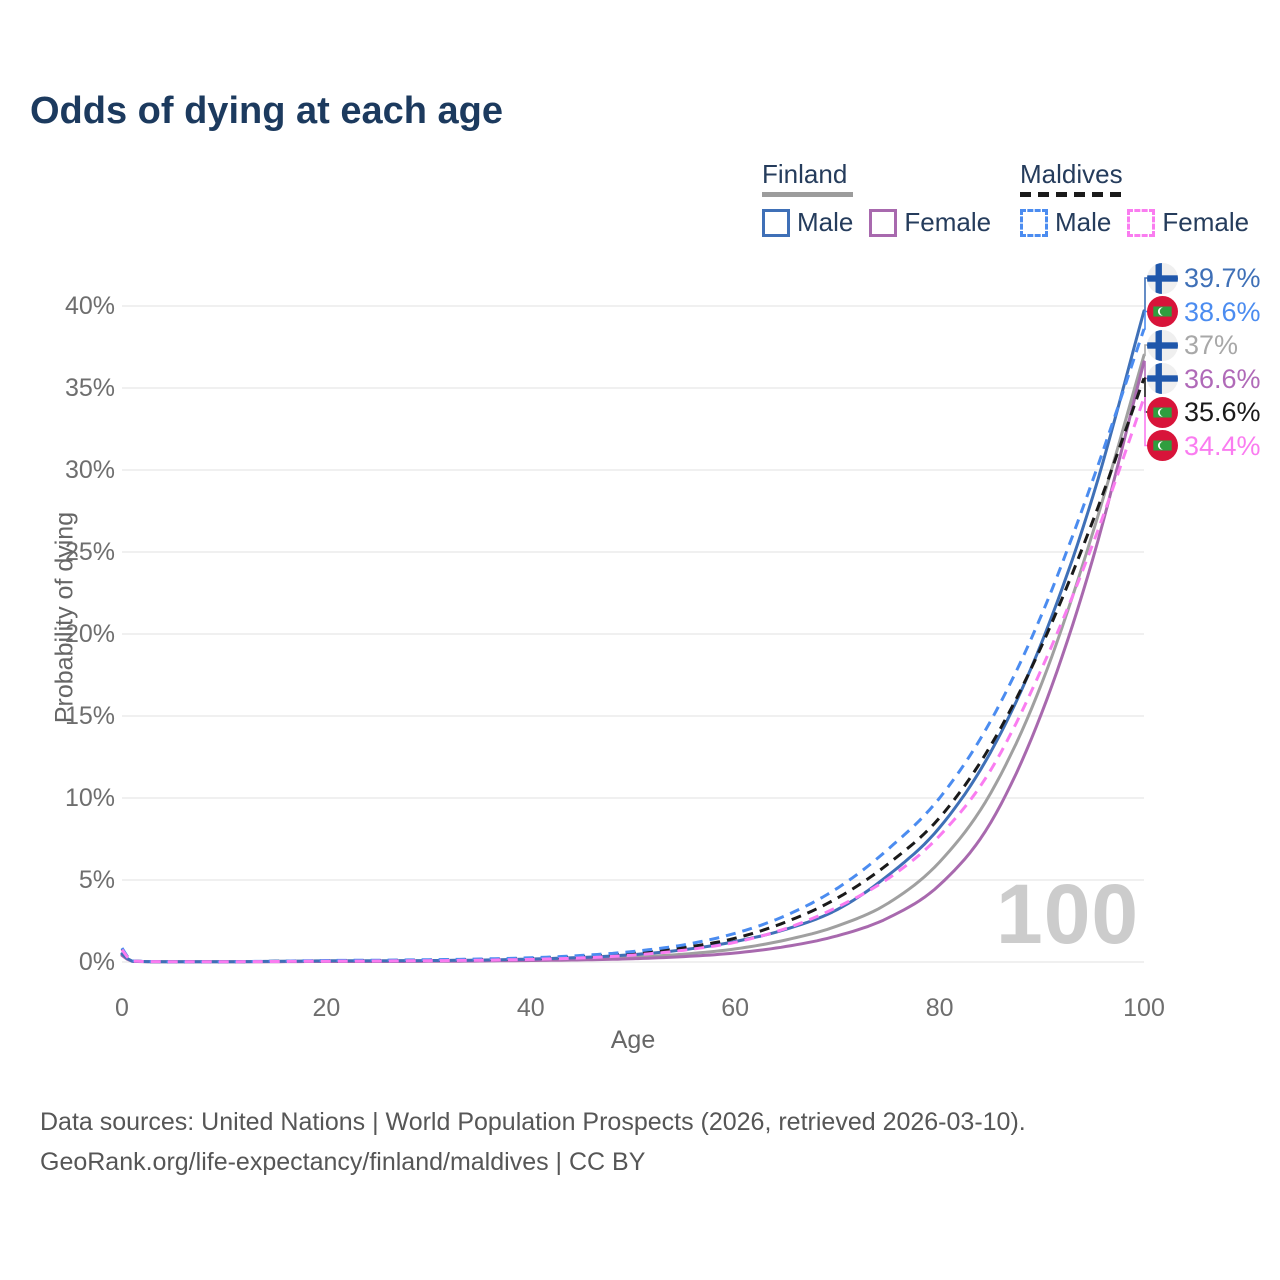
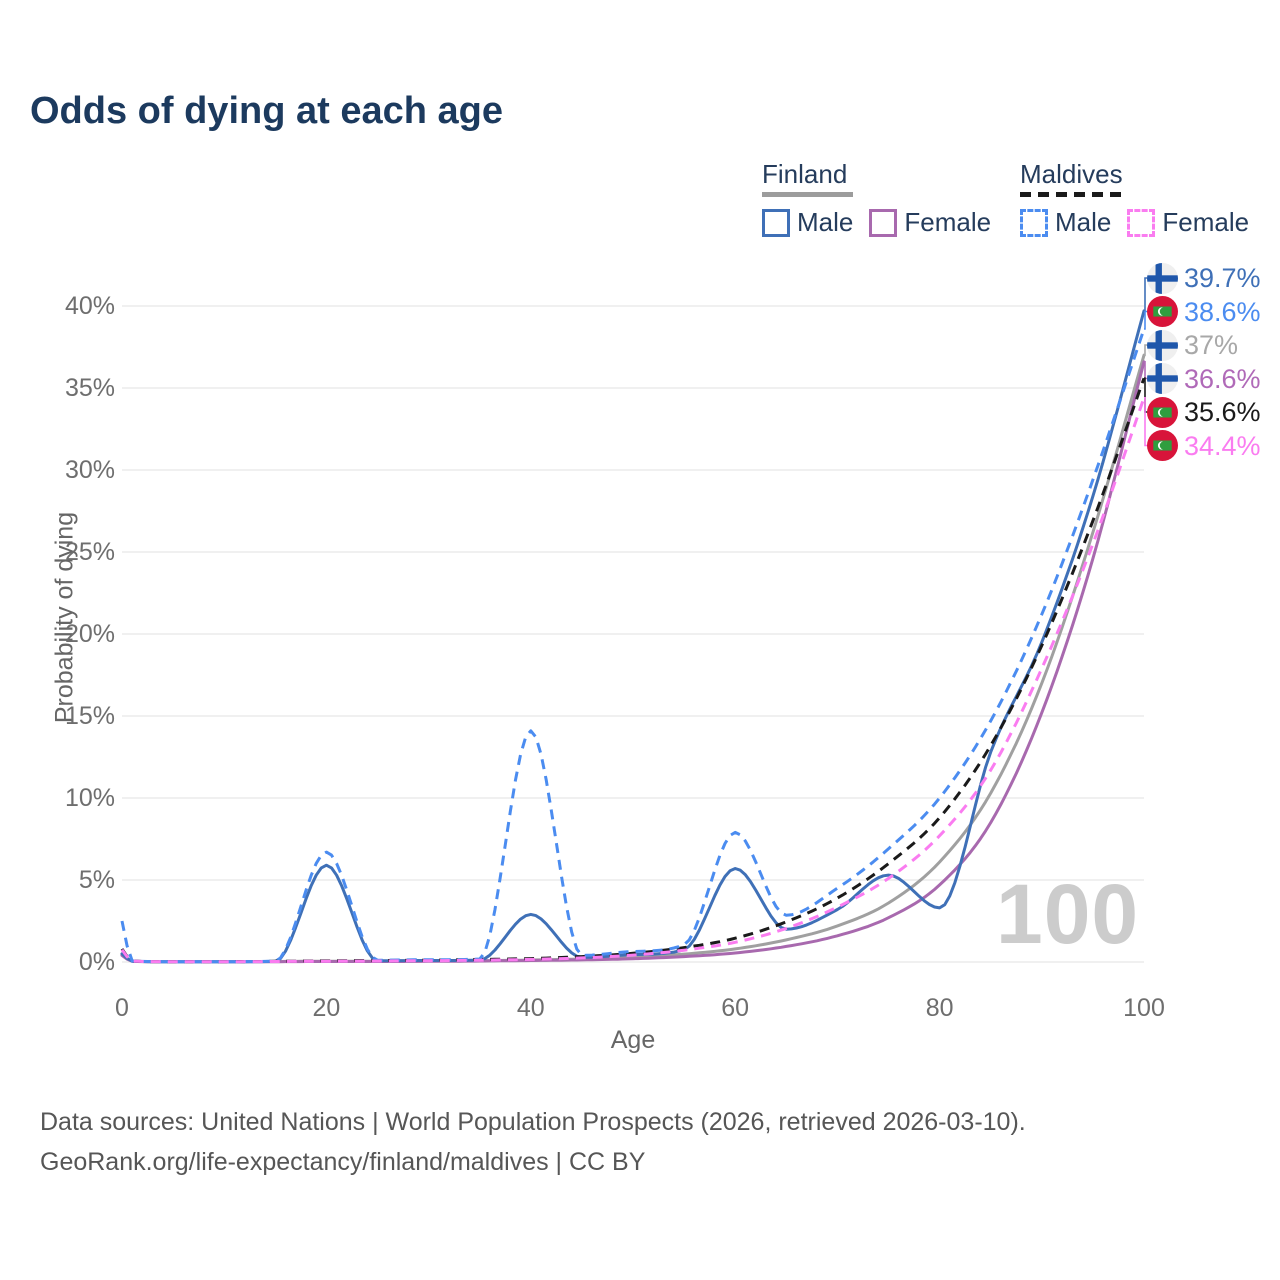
Maldives Male/0: 0.8% -> 2.5%
Finland Male/20: 0.1% -> 5.9%
Maldives Male/20: 0.1% -> 6.7%
Finland Male/40: 0.2% -> 2.9%
Maldives Male/40: 0.3% -> 14.1%
Finland Male/60: 1.2% -> 5.7%
Maldives Male/60: 1.8% -> 7.9%
Finland Male/80: 8.2% -> 3.3%
